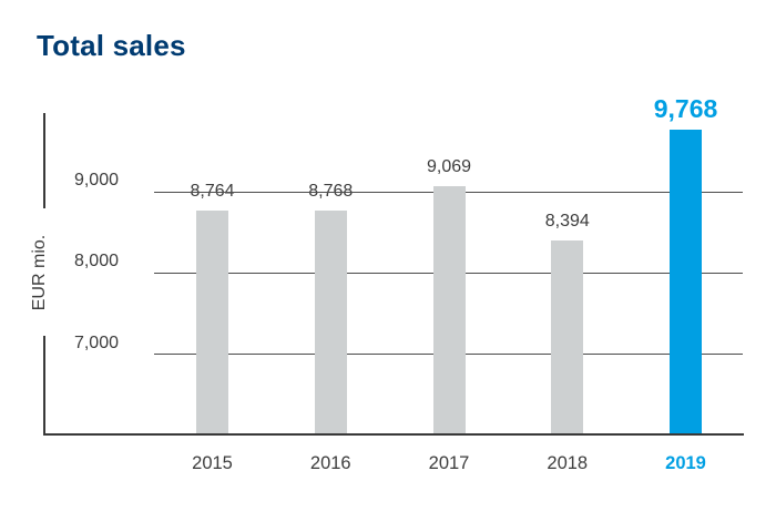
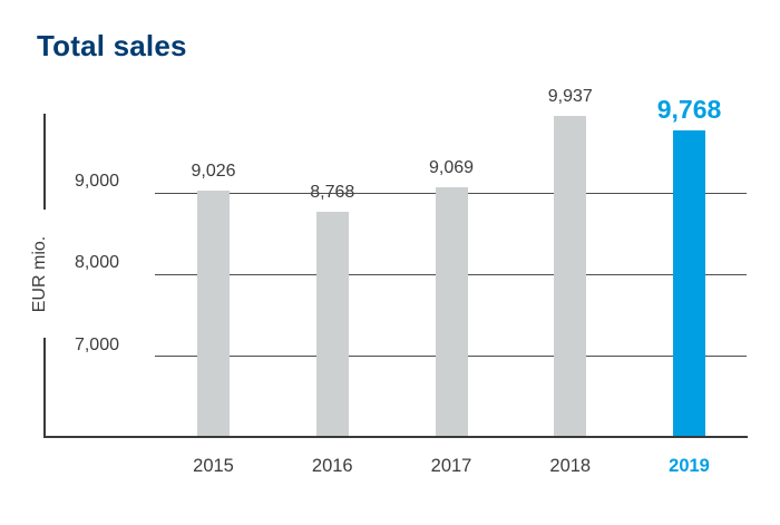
2015: 8,764 -> 9,026
2018: 8,394 -> 9,937
